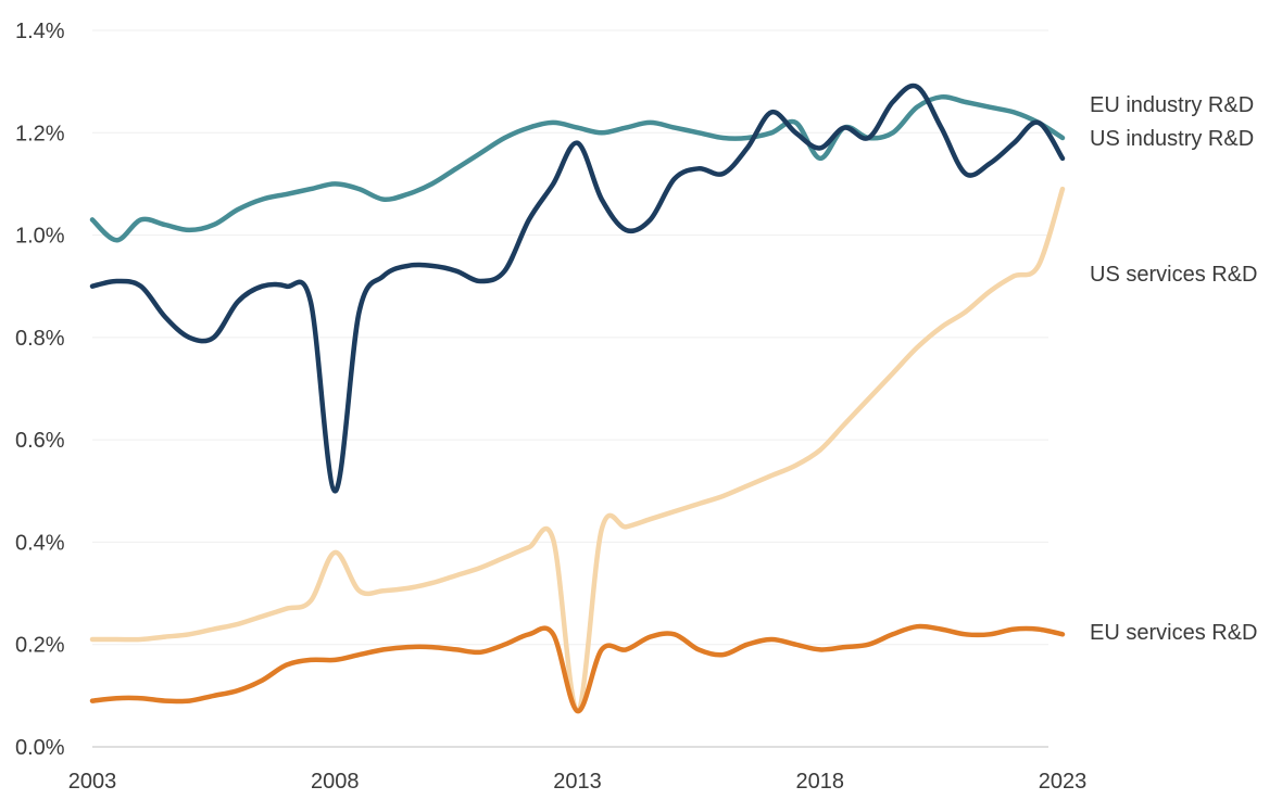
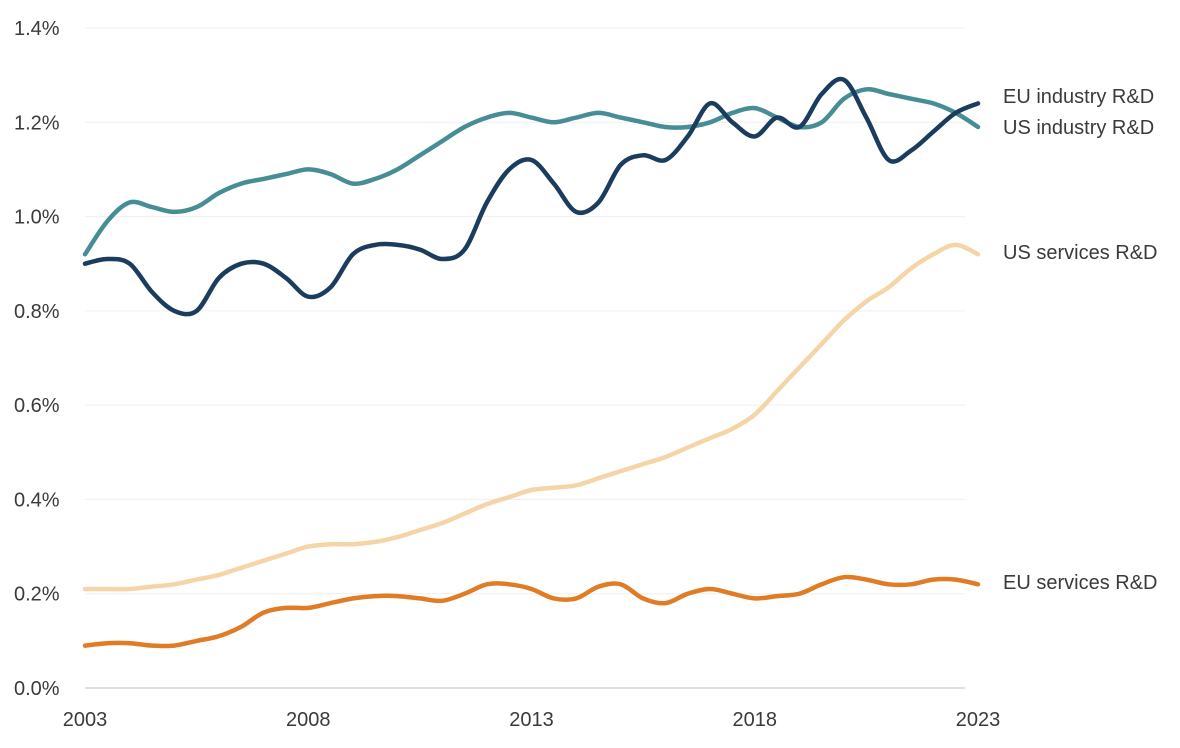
EU industry R&D/2003: 1.03% -> 0.92%
US industry R&D/2008: 0.50% -> 0.83%
US services R&D/2008: 0.38% -> 0.30%
US industry R&D/2013: 1.18% -> 1.12%
US services R&D/2013: 0.07% -> 0.42%
EU services R&D/2013: 0.07% -> 0.21%
EU industry R&D/2018: 1.15% -> 1.23%
US industry R&D/2023: 1.15% -> 1.24%
US services R&D/2023: 1.09% -> 0.92%
